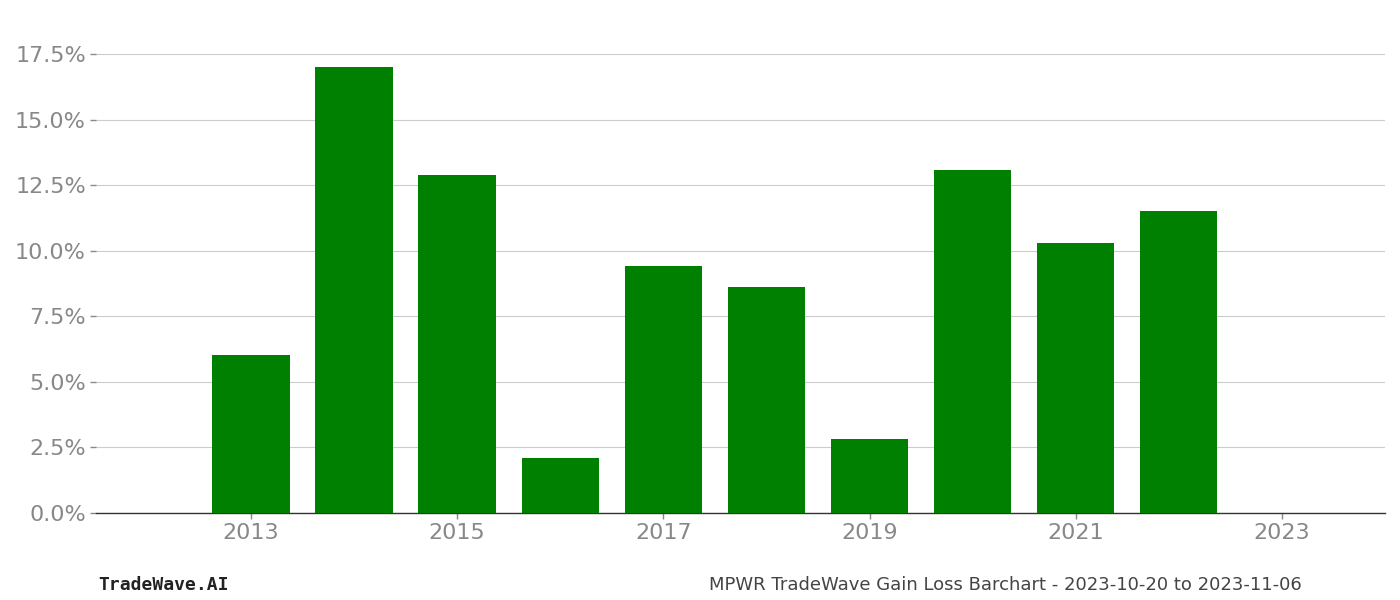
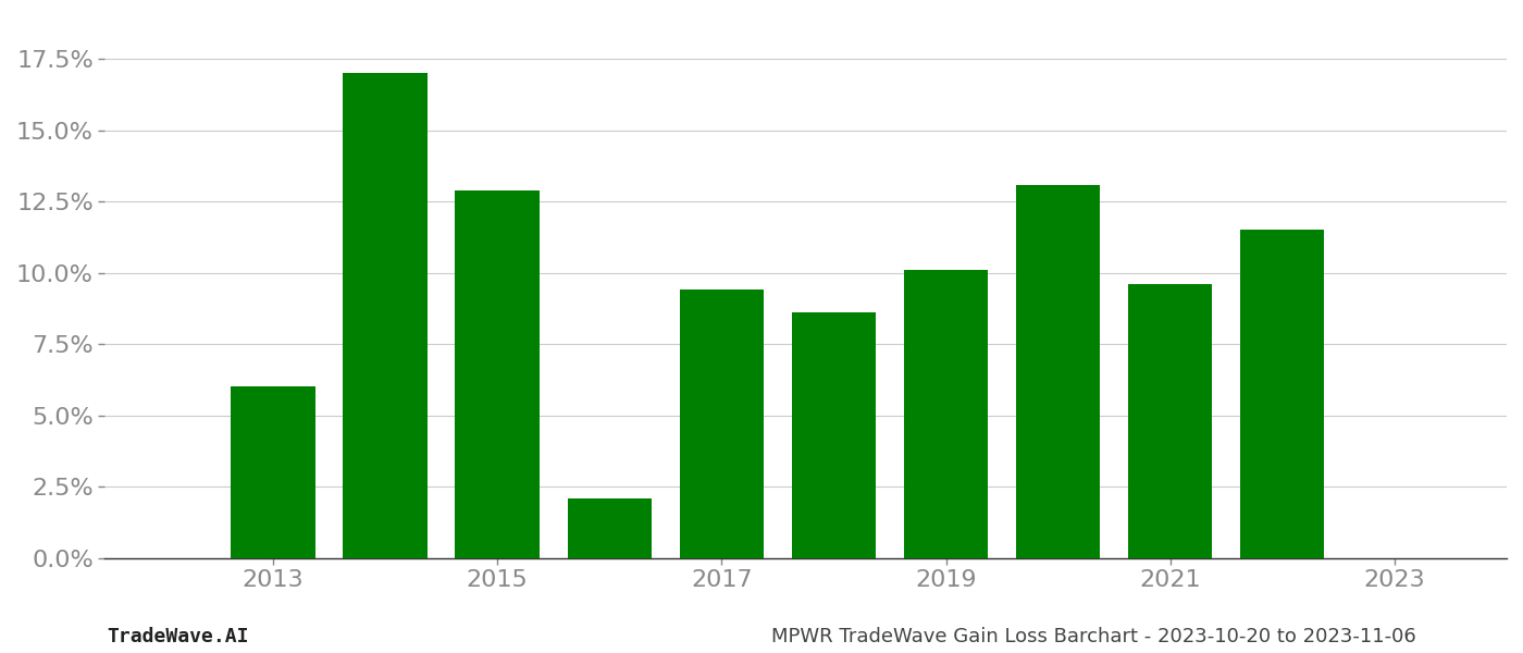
2019: 2.8% -> 10.1%
2021: 10.3% -> 9.6%
